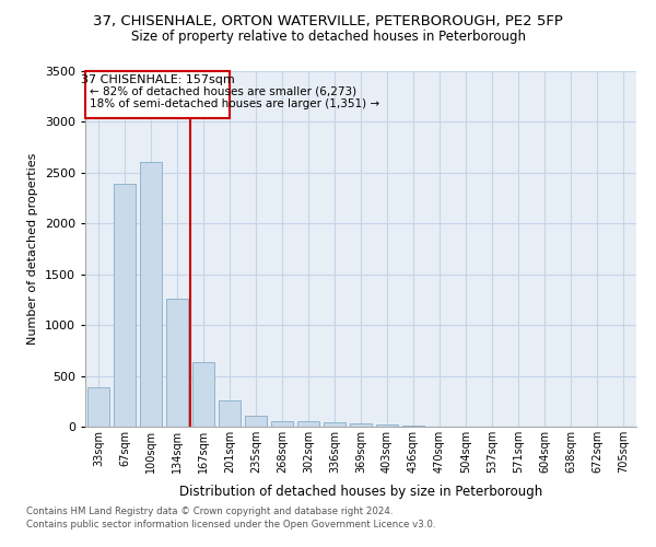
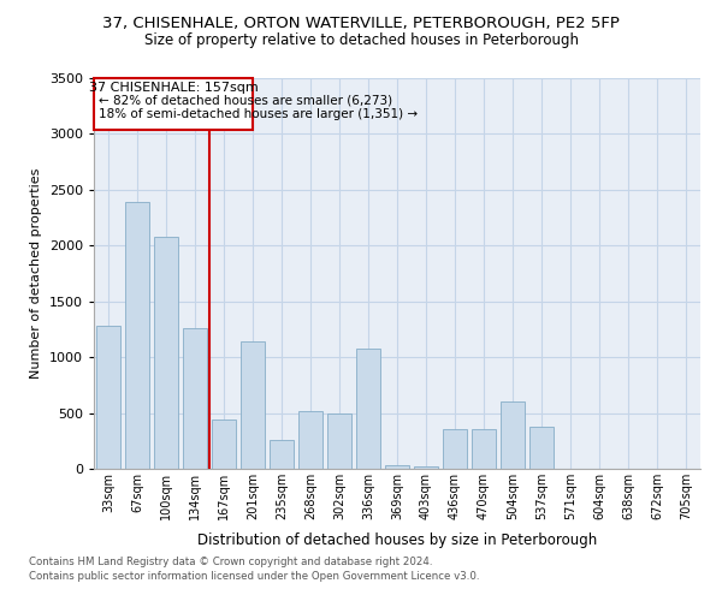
33sqm: 390 -> 1280
100sqm: 2610 -> 2080
167sqm: 640 -> 440
201sqm: 260 -> 1140
235sqm: 110 -> 260
268sqm: 60 -> 520
302sqm: 50 -> 500
336sqm: 40 -> 1080
436sqm: 10 -> 360
470sqm: 0 -> 360
504sqm: 0 -> 600
537sqm: 0 -> 380
